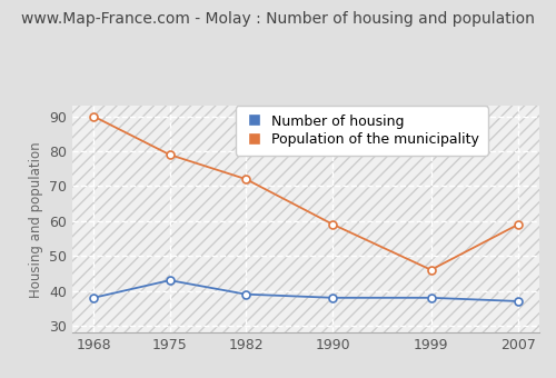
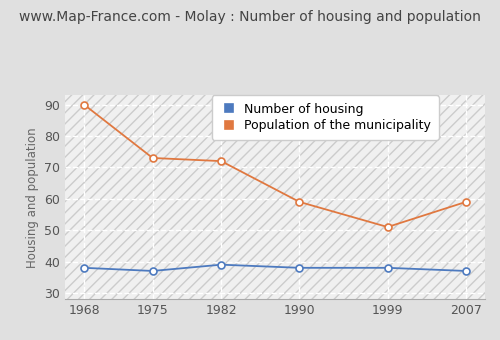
Number of housing/1975: 43 -> 37
Population of the municipality/1975: 79 -> 73
Population of the municipality/1999: 46 -> 51
